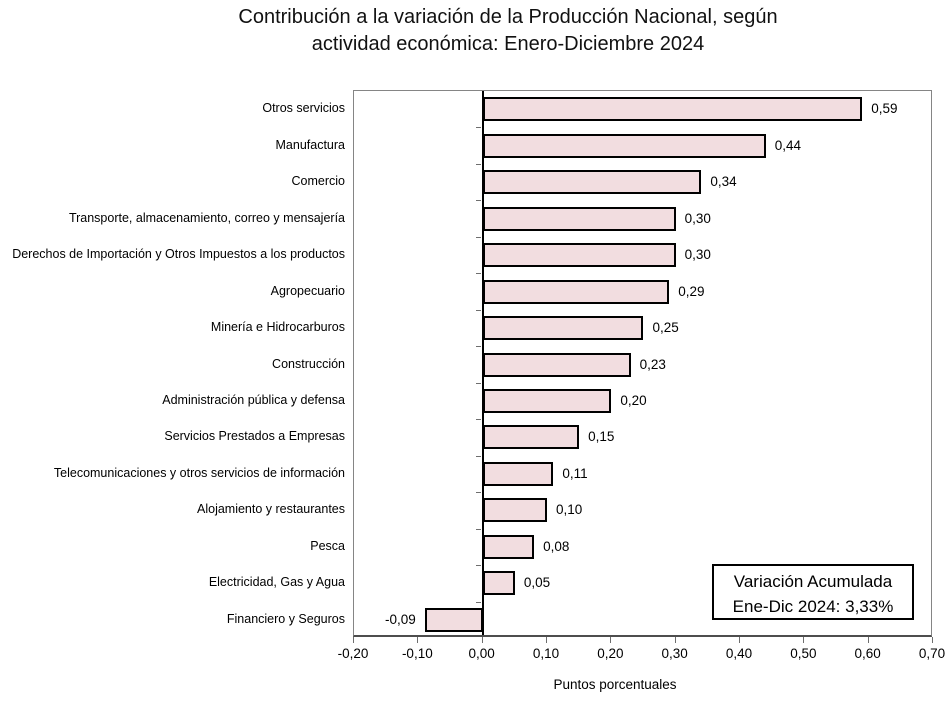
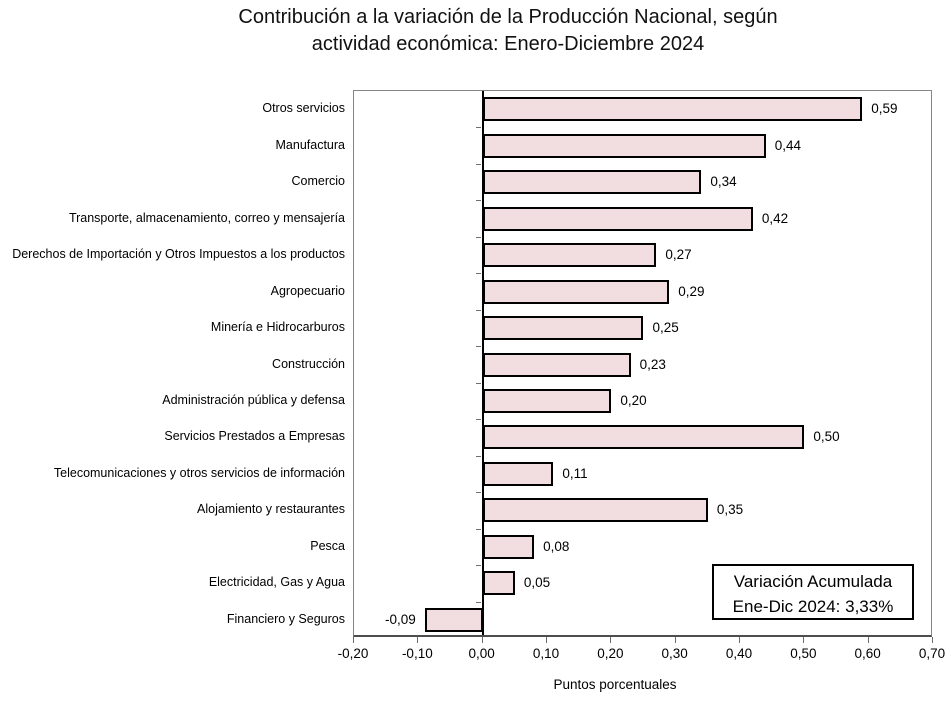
Transporte, almacenamiento, correo y mensajería: 0,30 -> 0,42
Derechos de Importación y Otros Impuestos a los productos: 0,30 -> 0,27
Servicios Prestados a Empresas: 0,15 -> 0,50
Alojamiento y restaurantes: 0,10 -> 0,35
